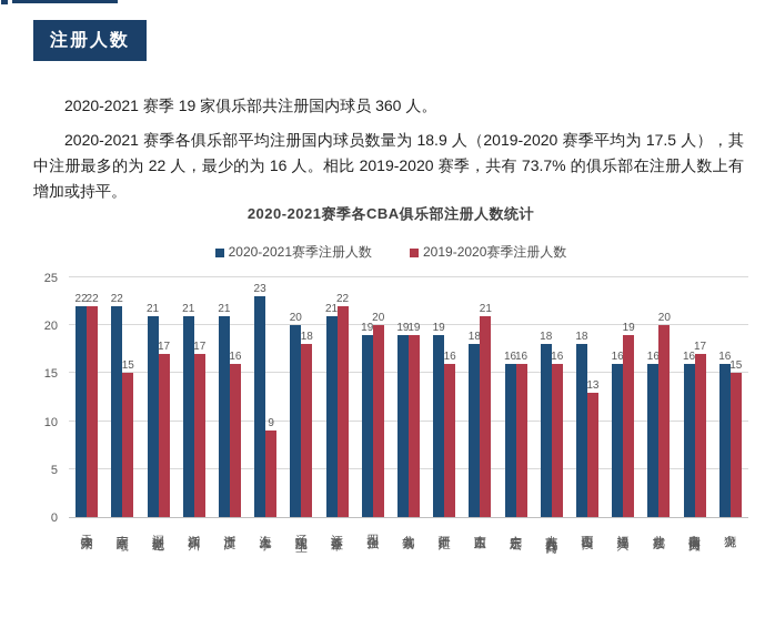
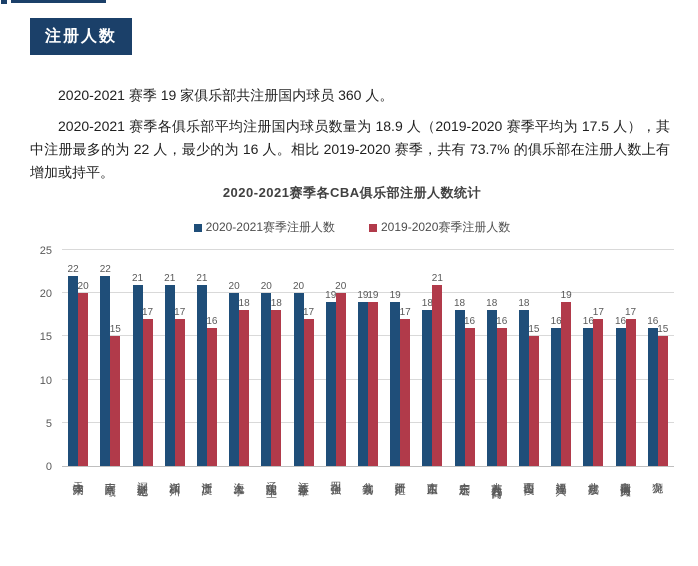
2019-2020赛季注册人数/天津荣钢: 22 -> 20
2020-2021赛季注册人数/上海久事: 23 -> 20
2019-2020赛季注册人数/上海久事: 9 -> 18
2020-2021赛季注册人数/江苏肯帝亚: 21 -> 20
2019-2020赛季注册人数/江苏肯帝亚: 22 -> 17
2019-2020赛季注册人数/新疆广汇: 16 -> 17
2020-2021赛季注册人数/广东宏远: 16 -> 18
2019-2020赛季注册人数/山西国投: 13 -> 15
2019-2020赛季注册人数/北京控股: 20 -> 17
